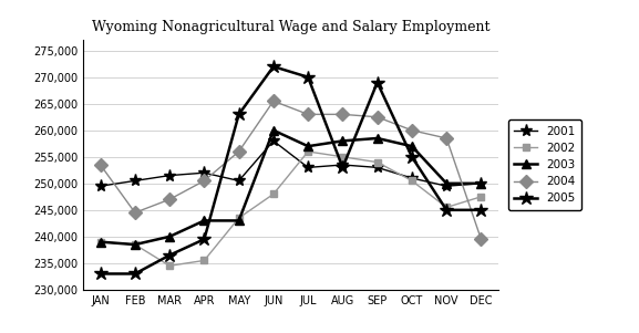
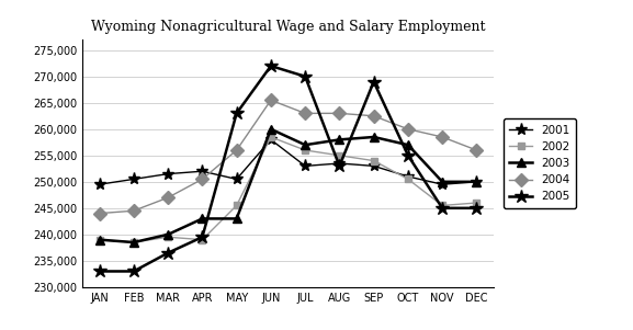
2004/JAN: 253,500 -> 244,000
2002/MAR: 234,500 -> 239,500
2002/APR: 235,500 -> 239,000
2002/MAY: 243,500 -> 245,500
2002/JUN: 248,000 -> 258,500
2002/DEC: 247,500 -> 246,000
2004/DEC: 239,500 -> 256,000
